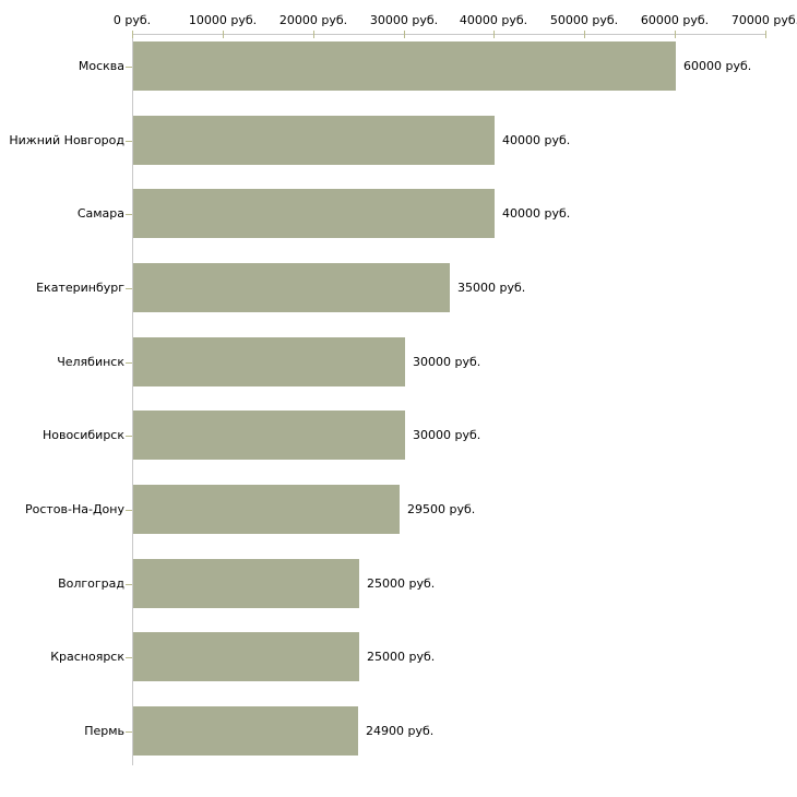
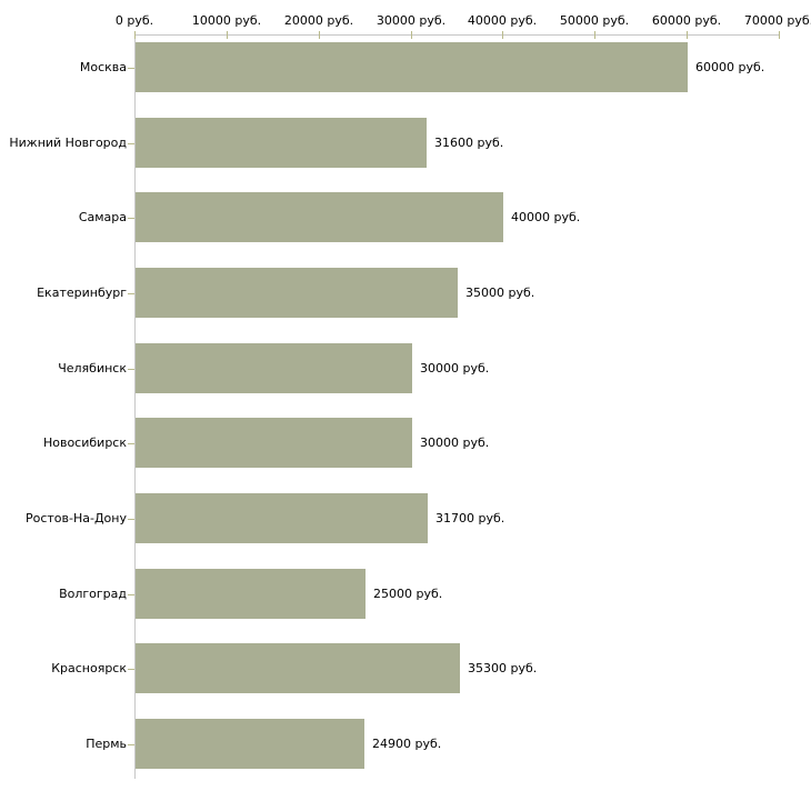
Нижний Новгород: 40000 -> 31600
Ростов-На-Дону: 29500 -> 31700
Красноярск: 25000 -> 35300
